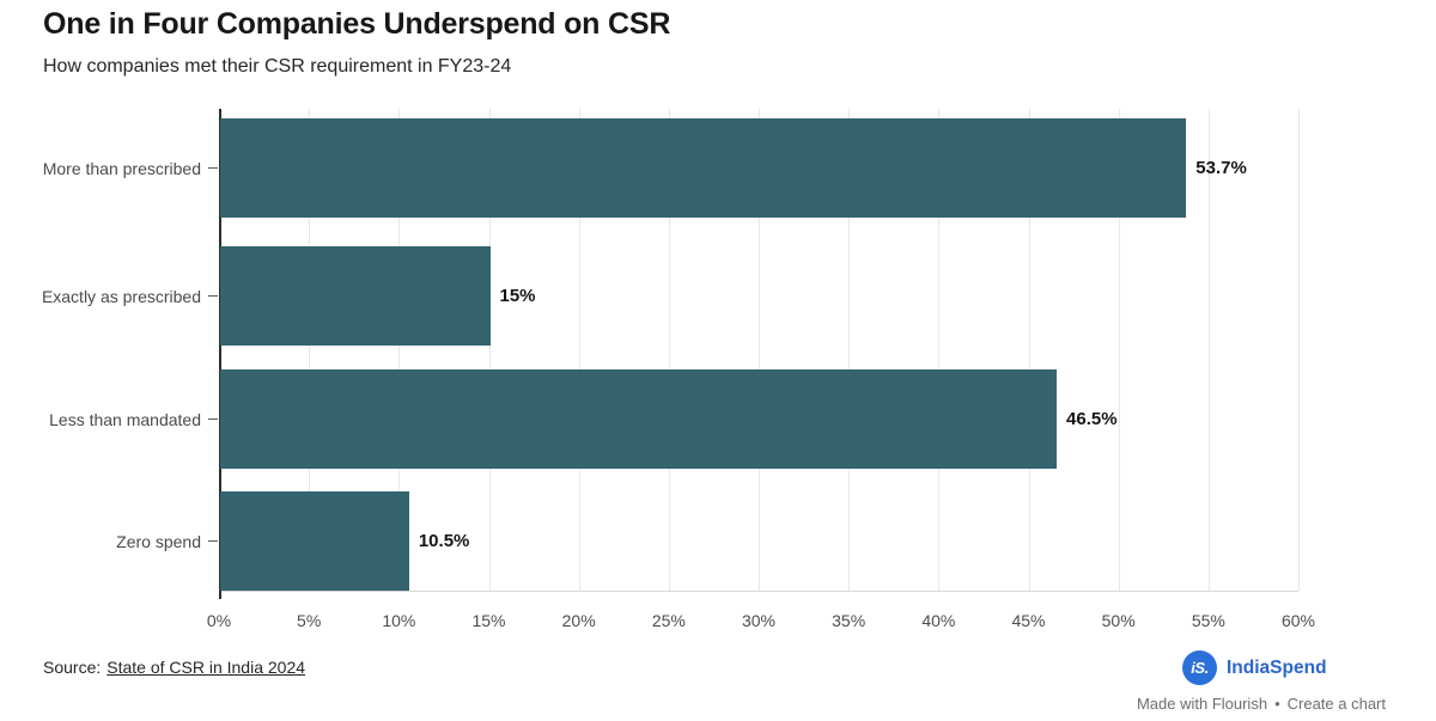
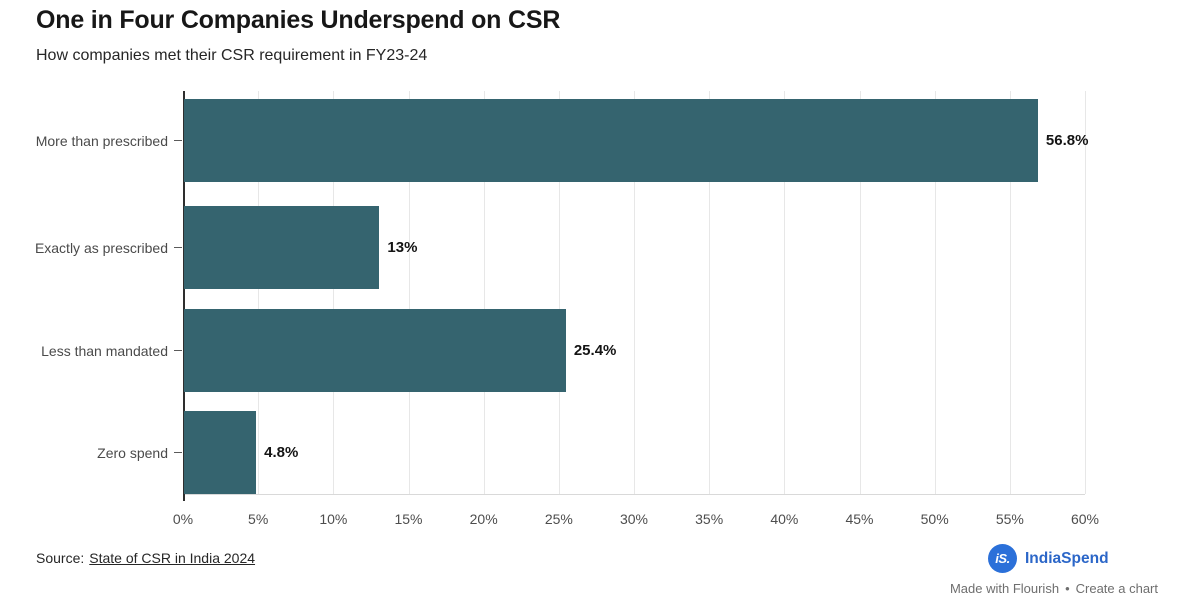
More than prescribed: 53.7% -> 56.8%
Exactly as prescribed: 15% -> 13%
Less than mandated: 46.5% -> 25.4%
Zero spend: 10.5% -> 4.8%
